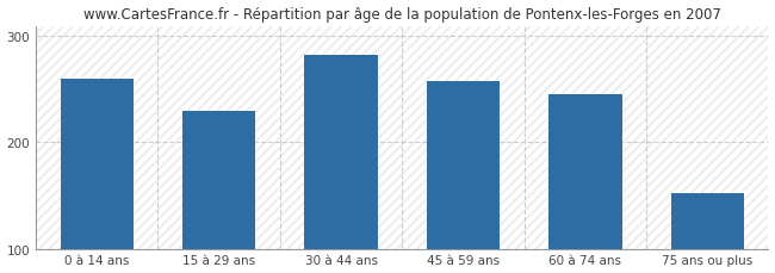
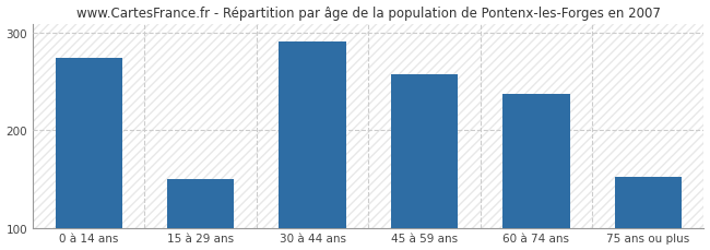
0 à 14 ans: 260 -> 275
15 à 29 ans: 230 -> 150
30 à 44 ans: 282 -> 292
60 à 74 ans: 246 -> 238
